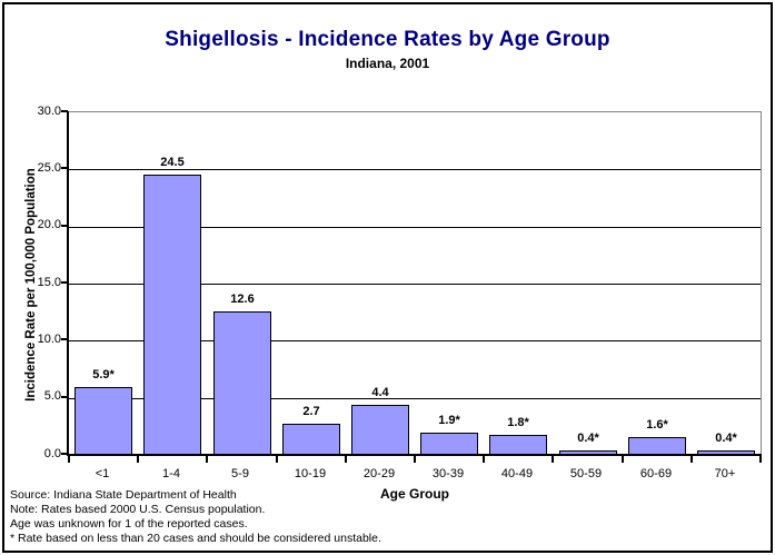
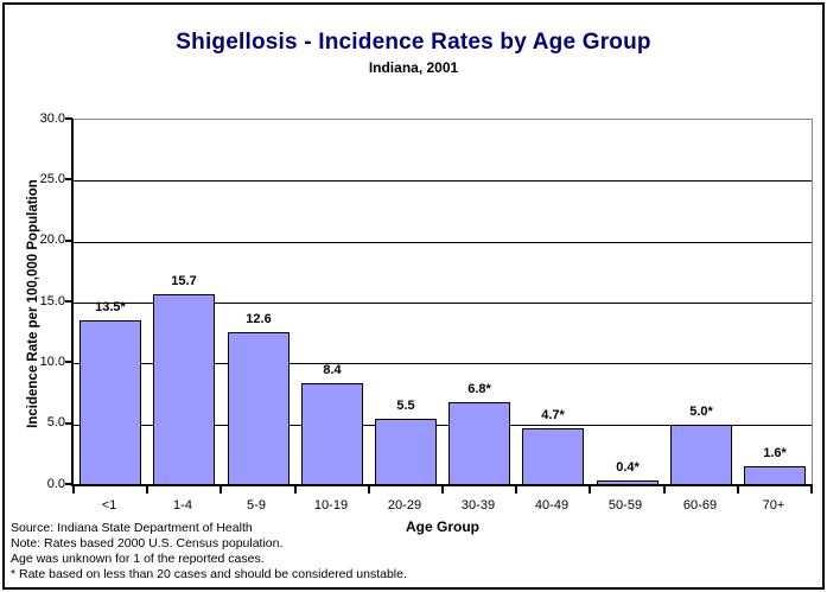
<1: 5.9 -> 13.5
1-4: 24.5 -> 15.7
10-19: 2.7 -> 8.4
20-29: 4.4 -> 5.5
30-39: 1.9 -> 6.8
40-49: 1.8 -> 4.7
60-69: 1.6 -> 5.0
70+: 0.4 -> 1.6
